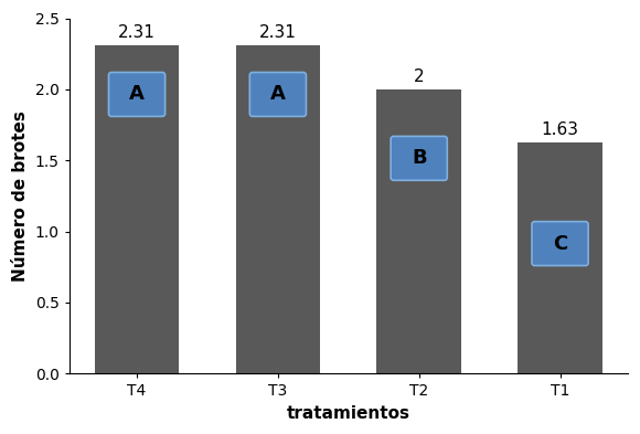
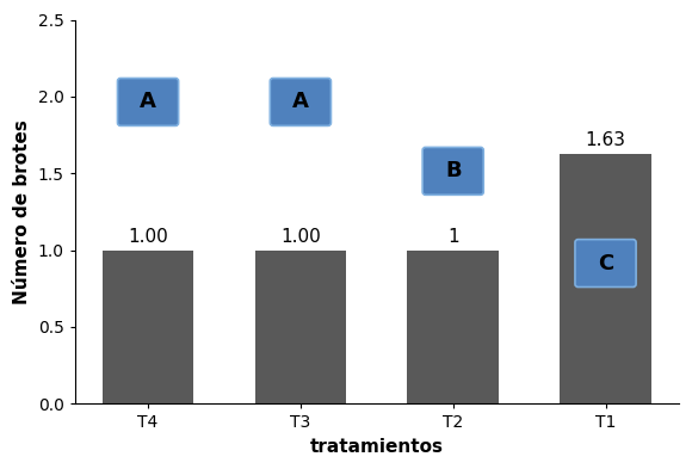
T4: 2 -> 1
T3: 2 -> 1
T2: 2 -> 1
